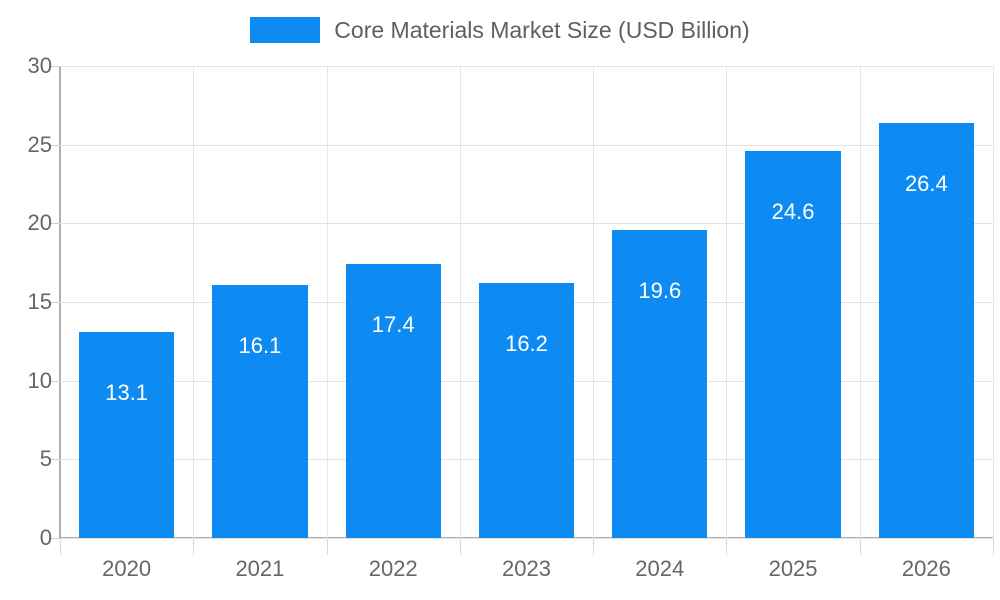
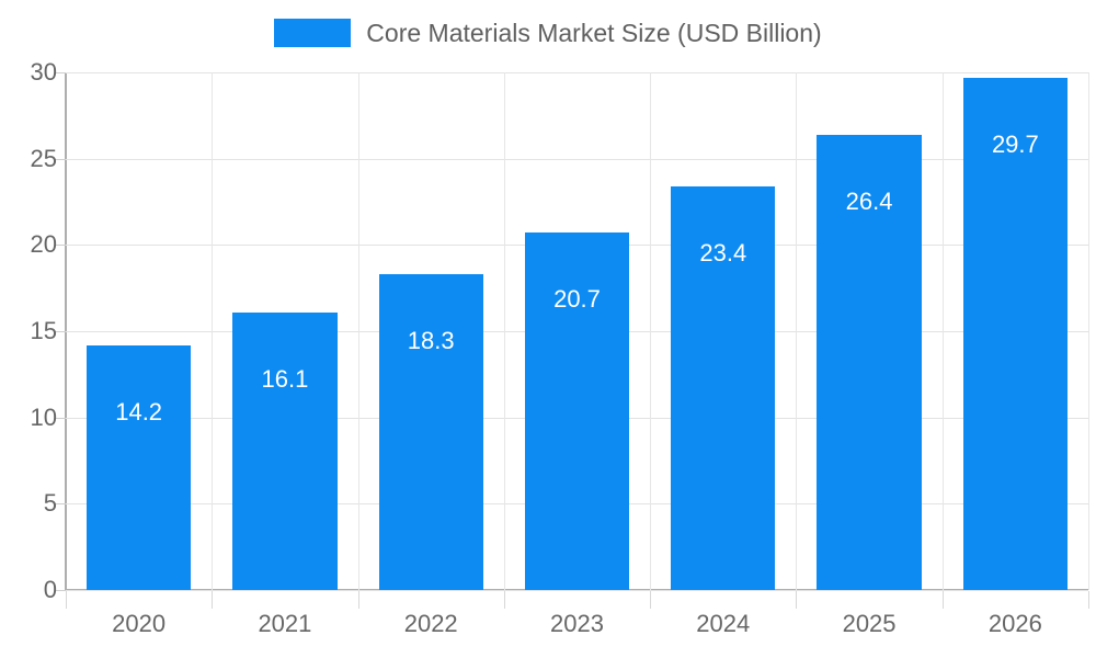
2020: 13.1 -> 14.2
2022: 17.4 -> 18.3
2023: 16.2 -> 20.7
2024: 19.6 -> 23.4
2025: 24.6 -> 26.4
2026: 26.4 -> 29.7
